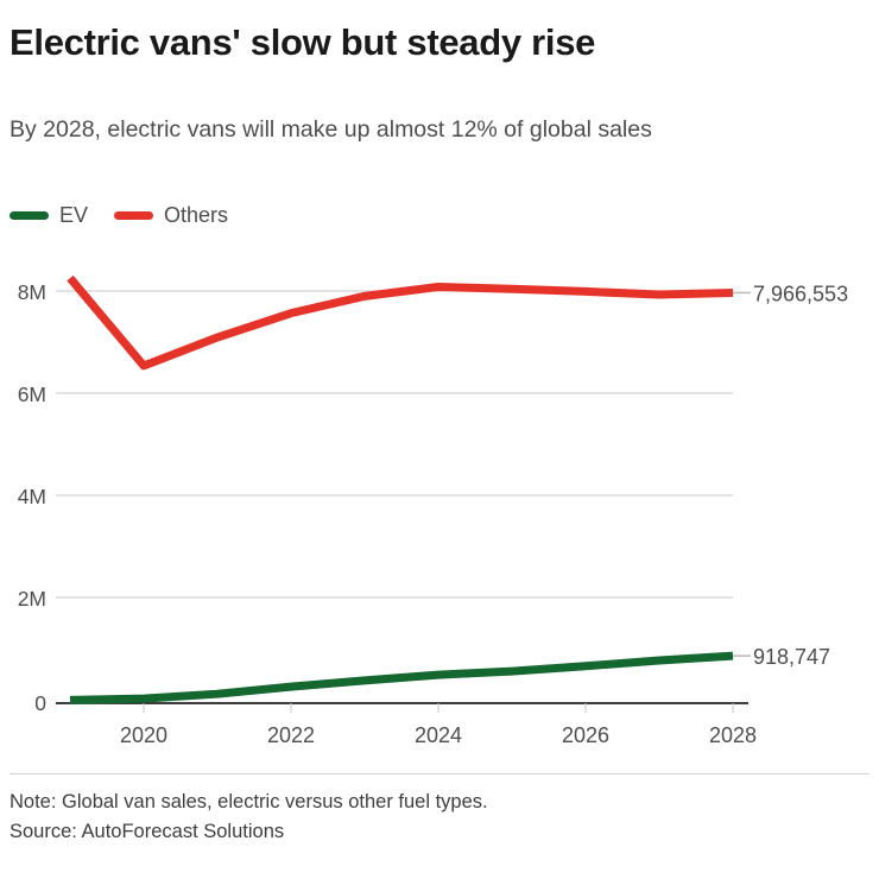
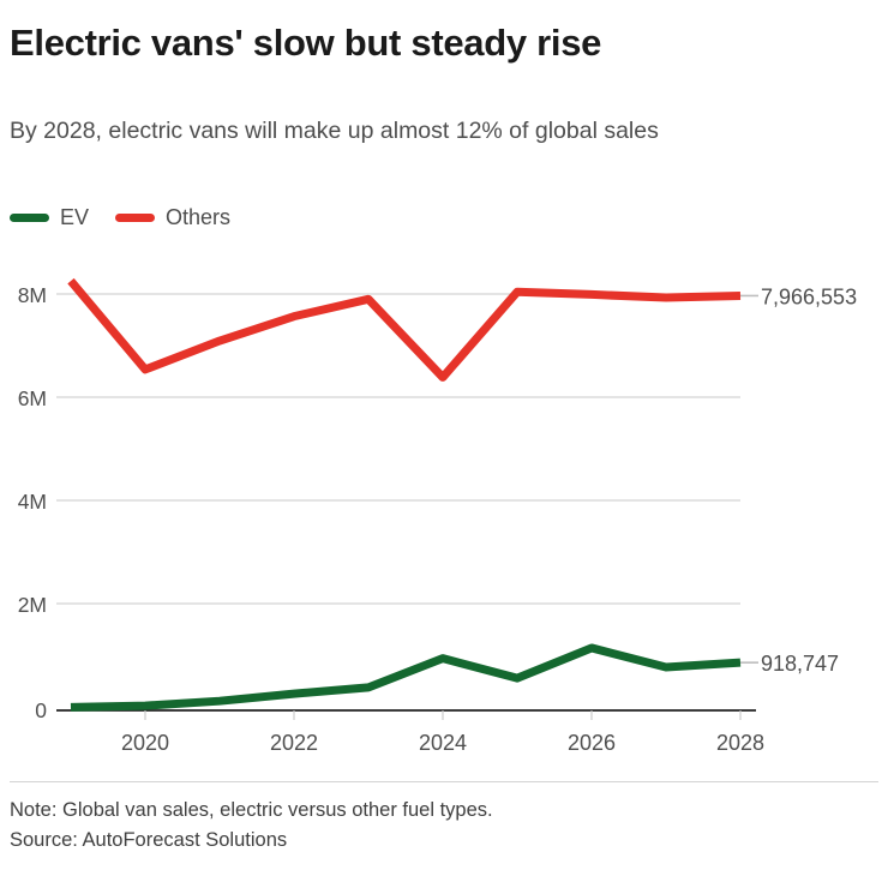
Others/2024: 8.1M -> 6.4M
EV/2024: 0.6M -> 1.0M
EV/2026: 0.7M -> 1.2M
